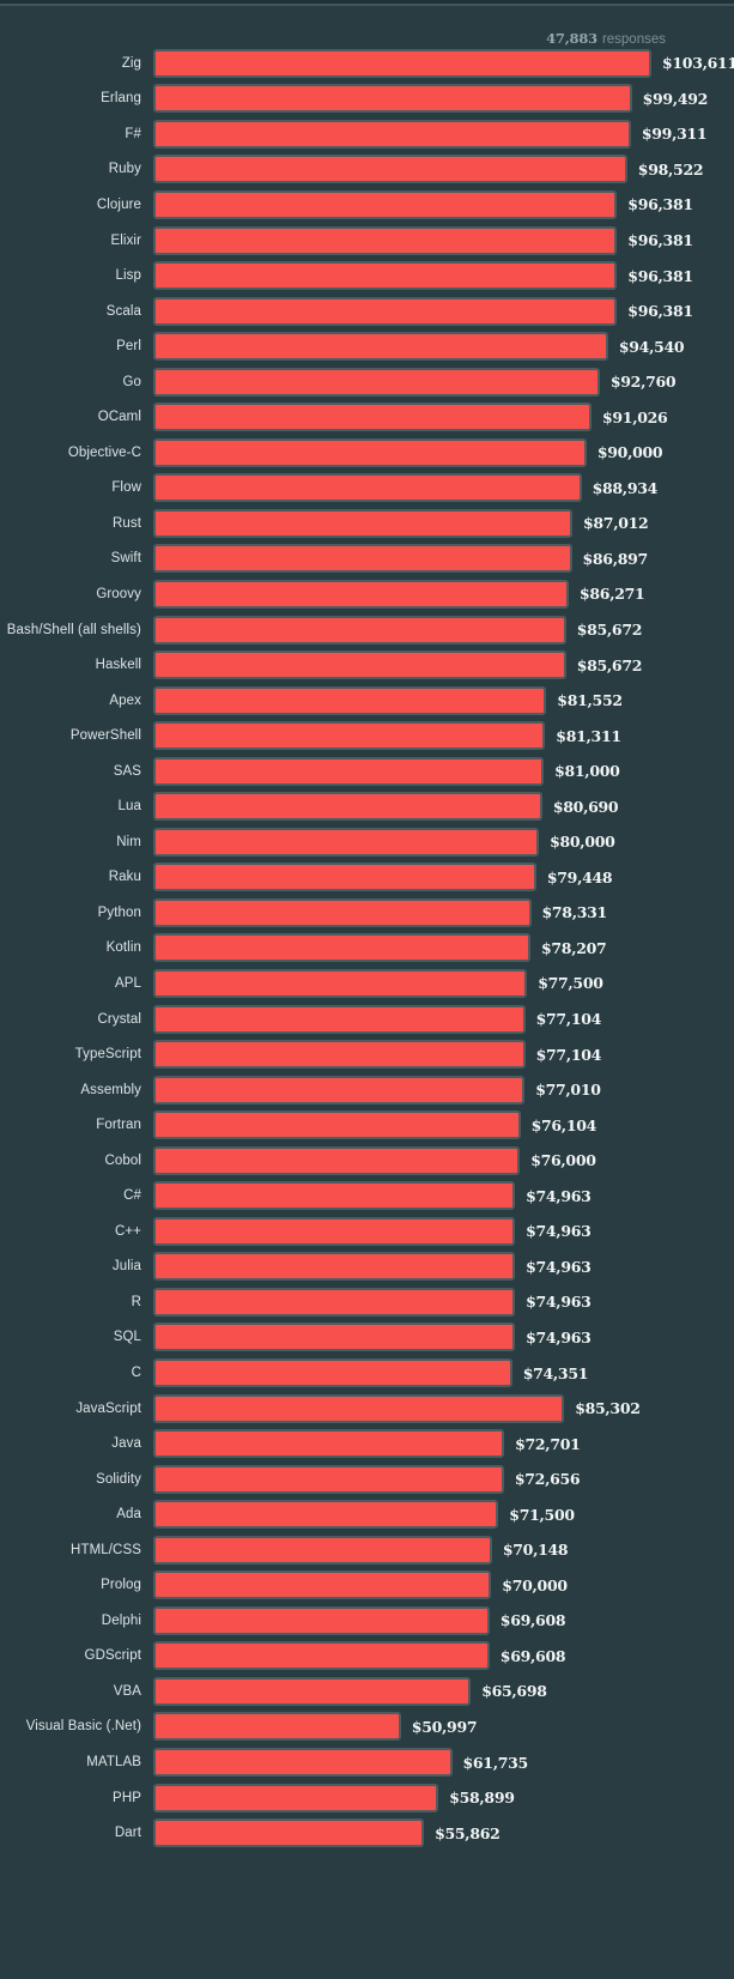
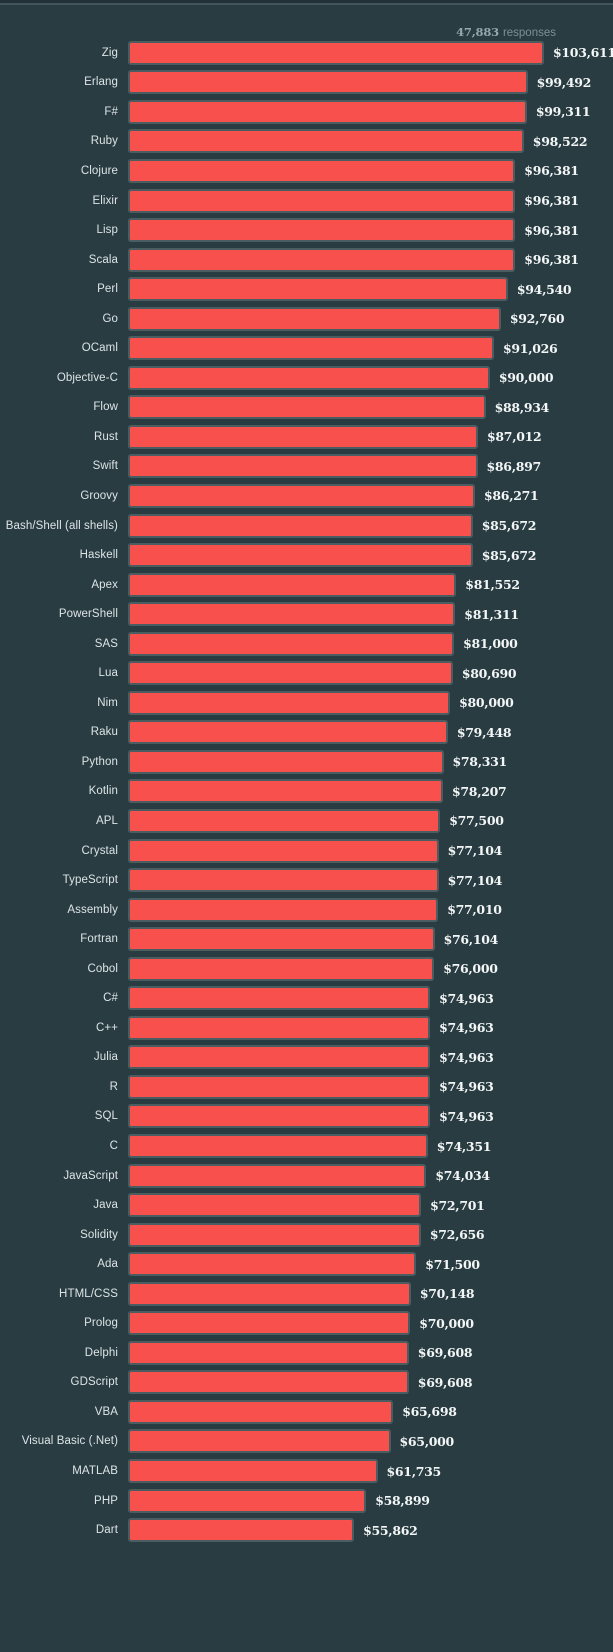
JavaScript: $85,302 -> $74,034
Visual Basic (.Net): $50,997 -> $65,000
